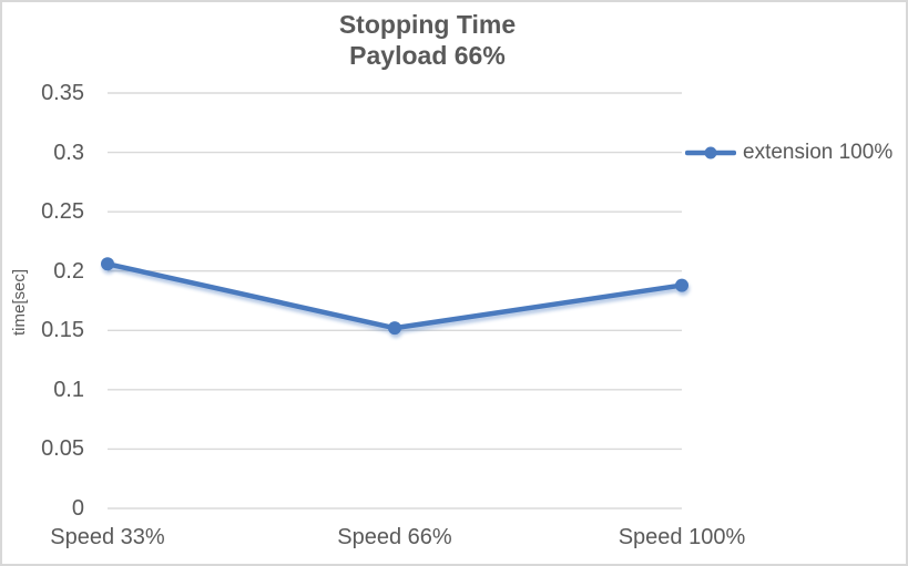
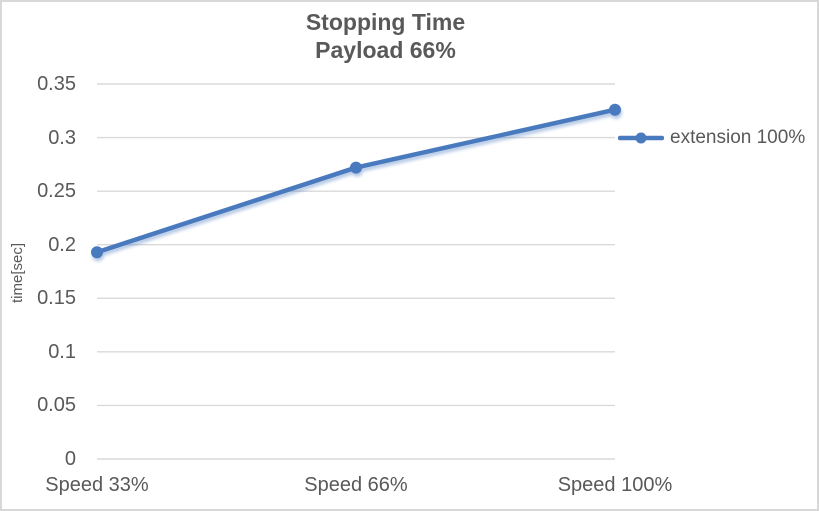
Speed 33%: 0.206 -> 0.193
Speed 66%: 0.152 -> 0.272
Speed 100%: 0.188 -> 0.326
